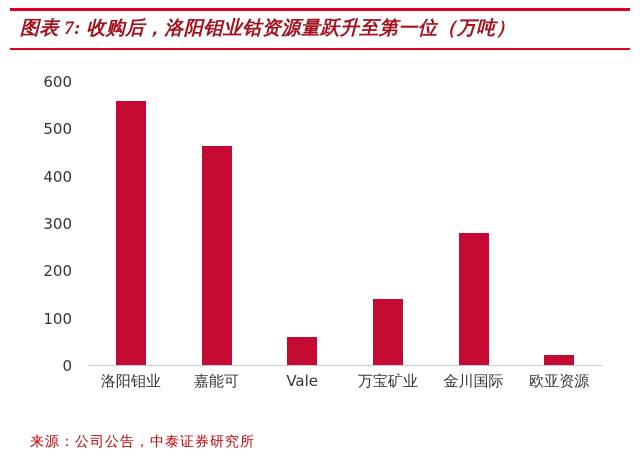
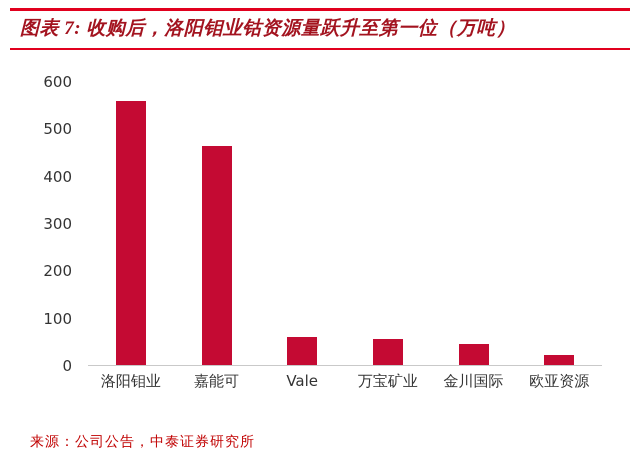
万宝矿业: 140 -> 60
金川国际: 280 -> 40
